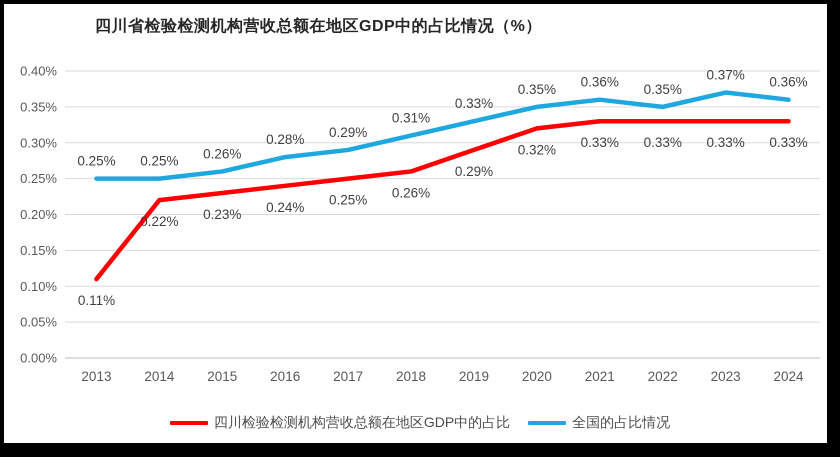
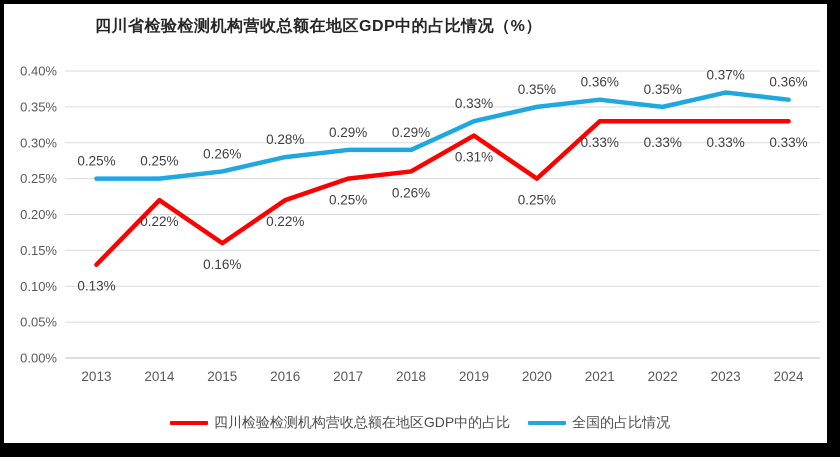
四川检验检测机构营收总额在地区GDP中的占比/2013: 0.11% -> 0.13%
四川检验检测机构营收总额在地区GDP中的占比/2015: 0.23% -> 0.16%
四川检验检测机构营收总额在地区GDP中的占比/2016: 0.24% -> 0.22%
全国的占比情况/2018: 0.31% -> 0.29%
四川检验检测机构营收总额在地区GDP中的占比/2019: 0.29% -> 0.31%
四川检验检测机构营收总额在地区GDP中的占比/2020: 0.32% -> 0.25%
